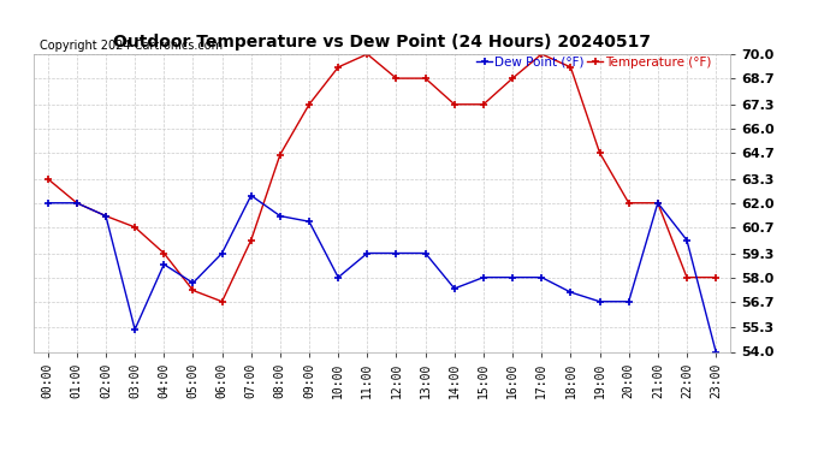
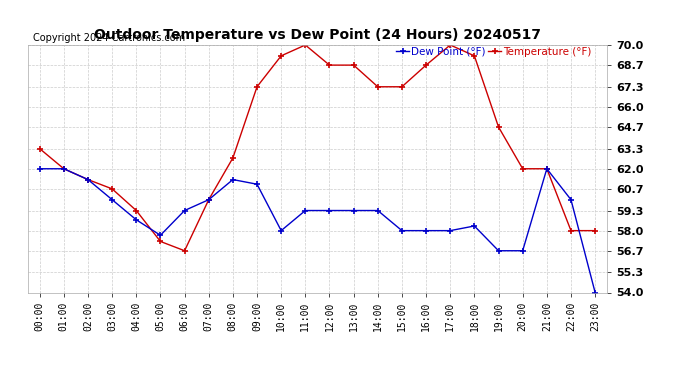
Dew Point (°F)/03:00: 55.2 -> 60.0
Dew Point (°F)/07:00: 62.4 -> 60.0
Temperature (°F)/08:00: 64.6 -> 62.7
Dew Point (°F)/14:00: 57.4 -> 59.3
Dew Point (°F)/18:00: 57.2 -> 58.3
